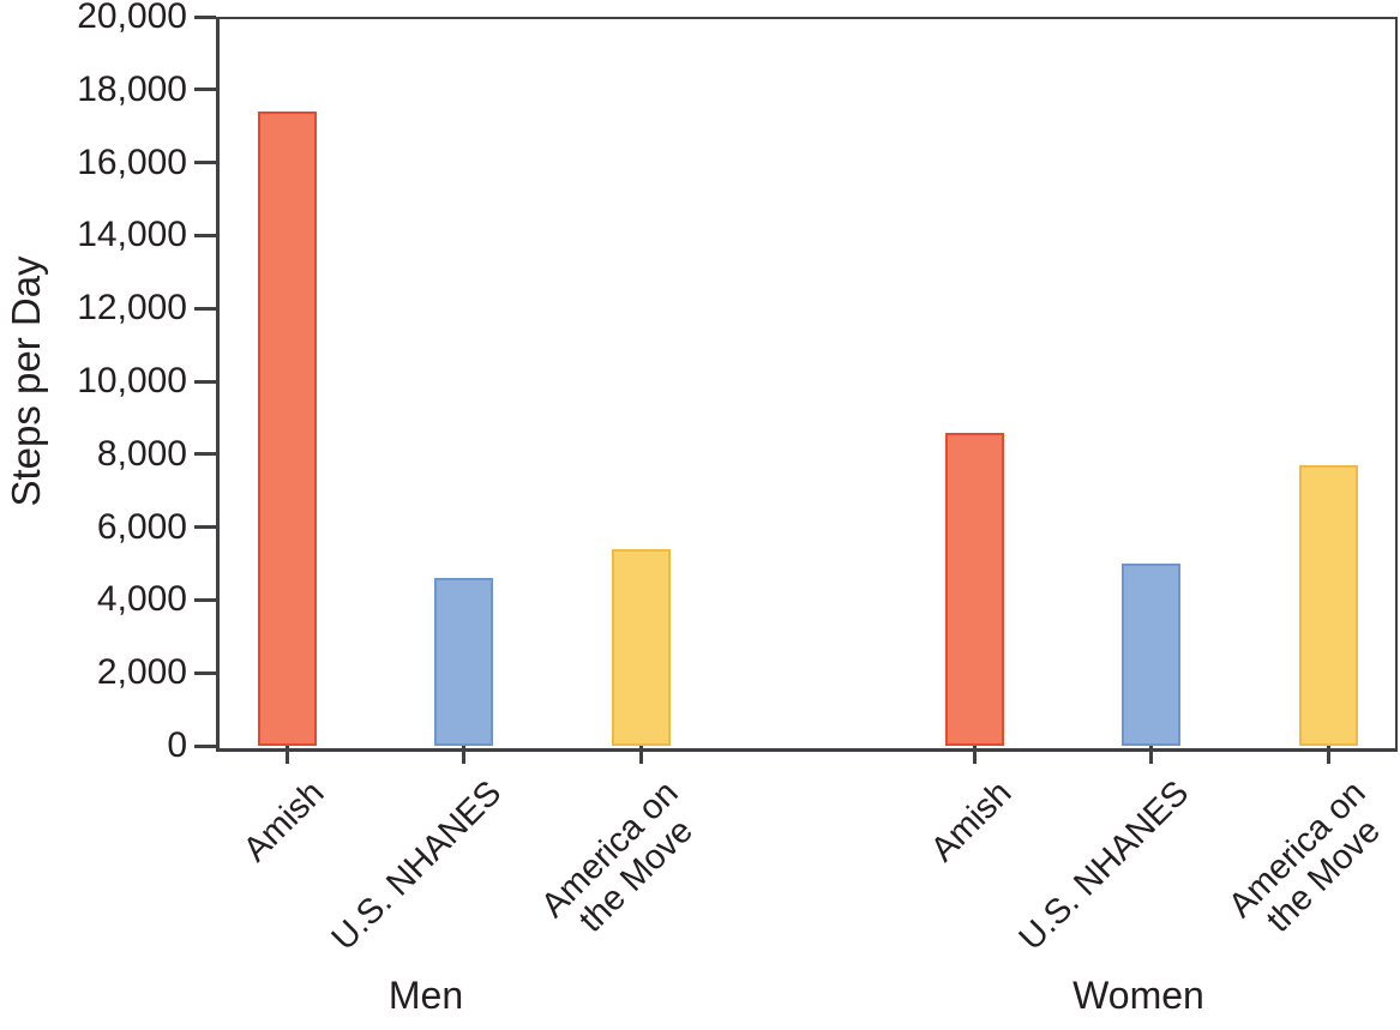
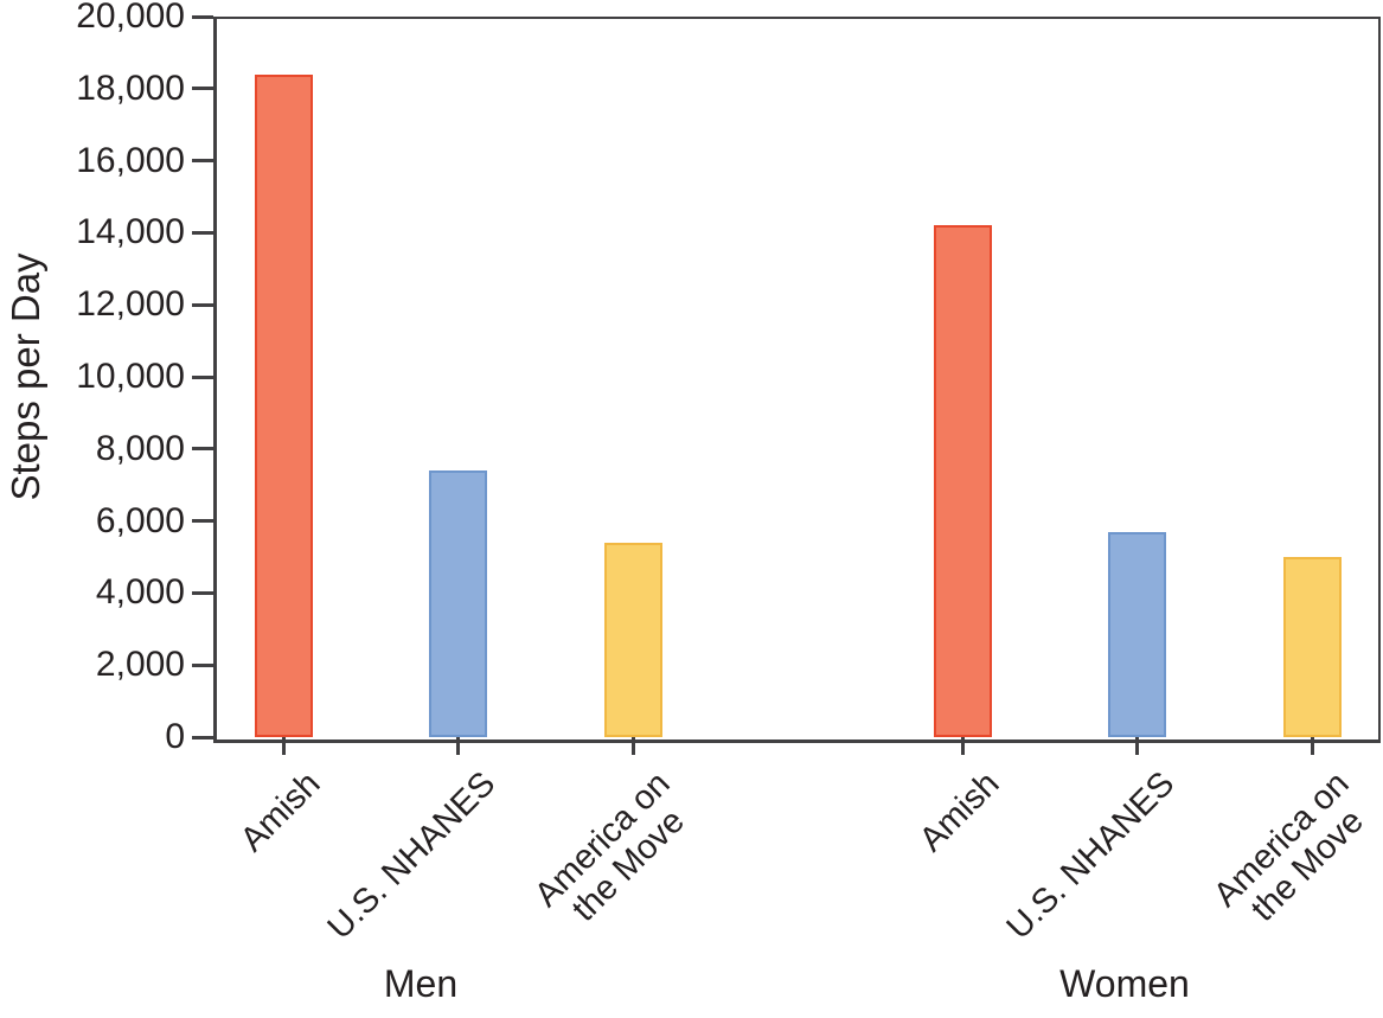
Men/Amish: 17400 -> 18400
Women/Amish: 8600 -> 14200
Men/U.S. NHANES: 4600 -> 7400
Women/U.S. NHANES: 5000 -> 5700
Women/America on the Move: 7700 -> 5000
